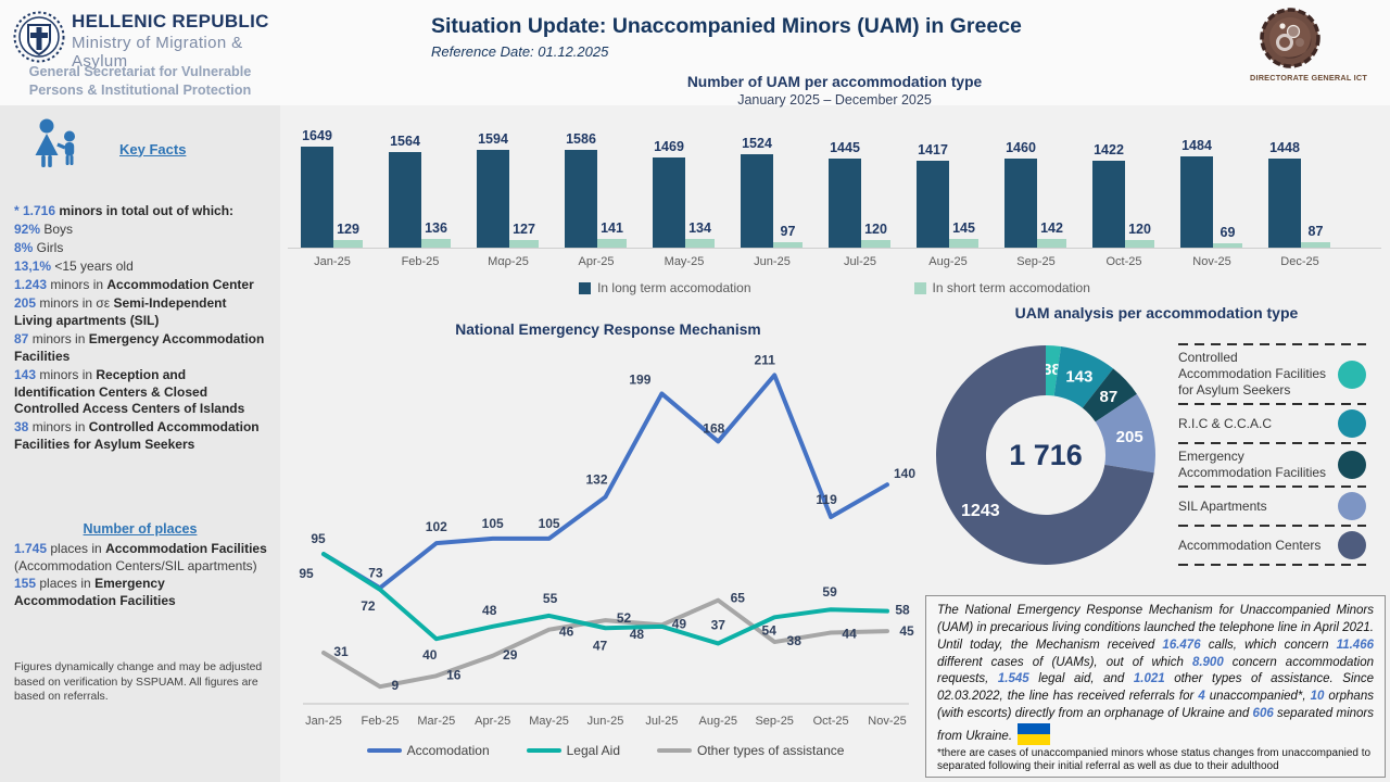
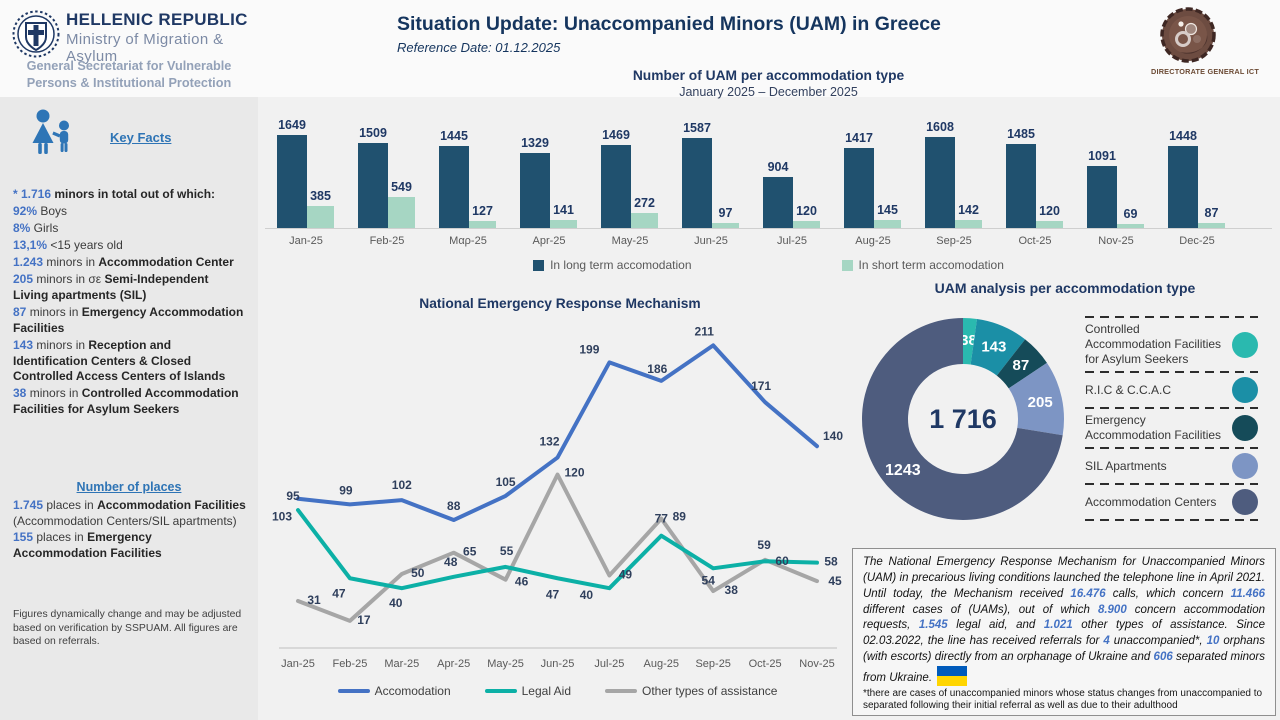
Number of UAM per accommodation type/In short term accomodation/Jan-25: 129 -> 385
Number of UAM per accommodation type/In long term accomodation/Feb-25: 1564 -> 1509
Number of UAM per accommodation type/In short term accomodation/Feb-25: 136 -> 549
Number of UAM per accommodation type/In long term accomodation/Μαρ-25: 1594 -> 1445
Number of UAM per accommodation type/In long term accomodation/Apr-25: 1586 -> 1329
Number of UAM per accommodation type/In short term accomodation/May-25: 134 -> 272
Number of UAM per accommodation type/In long term accomodation/Jun-25: 1524 -> 1587
Number of UAM per accommodation type/In long term accomodation/Jul-25: 1445 -> 904
Number of UAM per accommodation type/In long term accomodation/Sep-25: 1460 -> 1608
Number of UAM per accommodation type/In long term accomodation/Oct-25: 1422 -> 1485
Number of UAM per accommodation type/In long term accomodation/Nov-25: 1484 -> 1091
National Emergency Response Mechanism/Accomodation/Jan-25: 95 -> 103
National Emergency Response Mechanism/Accomodation/Feb-25: 73 -> 99
National Emergency Response Mechanism/Legal Aid/Feb-25: 72 -> 47
National Emergency Response Mechanism/Other types of assistance/Feb-25: 9 -> 17
National Emergency Response Mechanism/Other types of assistance/Mar-25: 16 -> 50
National Emergency Response Mechanism/Accomodation/Apr-25: 105 -> 88
National Emergency Response Mechanism/Other types of assistance/Apr-25: 29 -> 65
National Emergency Response Mechanism/Other types of assistance/Jun-25: 52 -> 120
National Emergency Response Mechanism/Legal Aid/Jul-25: 48 -> 40
National Emergency Response Mechanism/Accomodation/Aug-25: 168 -> 186
National Emergency Response Mechanism/Legal Aid/Aug-25: 37 -> 77
National Emergency Response Mechanism/Other types of assistance/Aug-25: 65 -> 89
National Emergency Response Mechanism/Accomodation/Oct-25: 119 -> 171
National Emergency Response Mechanism/Other types of assistance/Oct-25: 44 -> 60
